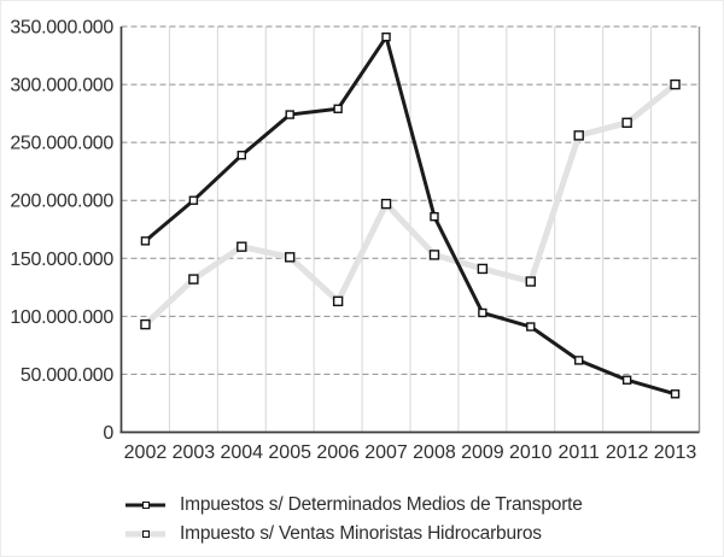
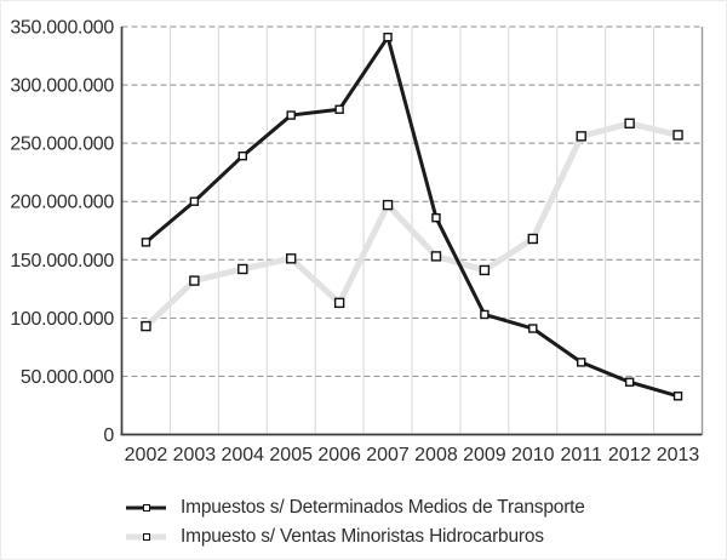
Impuesto s/ Ventas Minoristas Hidrocarburos/2004: 160000000 -> 140000000
Impuesto s/ Ventas Minoristas Hidrocarburos/2010: 130000000 -> 170000000
Impuesto s/ Ventas Minoristas Hidrocarburos/2013: 300000000 -> 260000000
